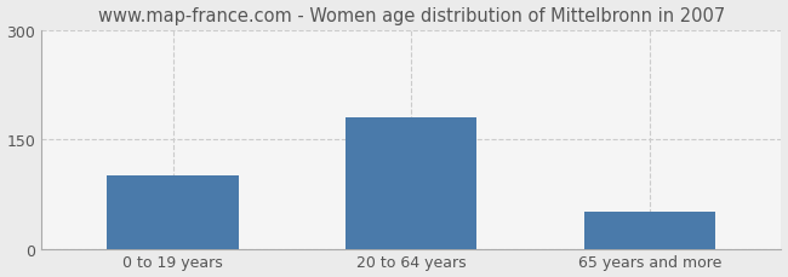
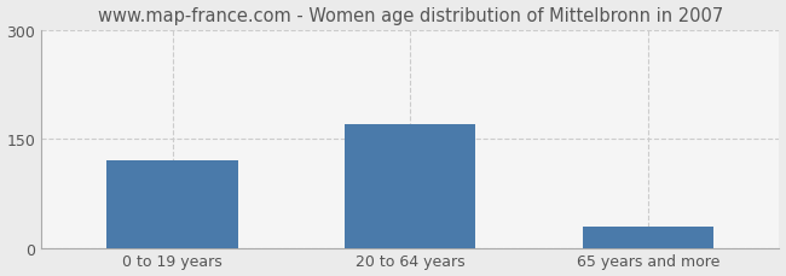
0 to 19 years: 100 -> 120
20 to 64 years: 180 -> 170
65 years and more: 50 -> 30
